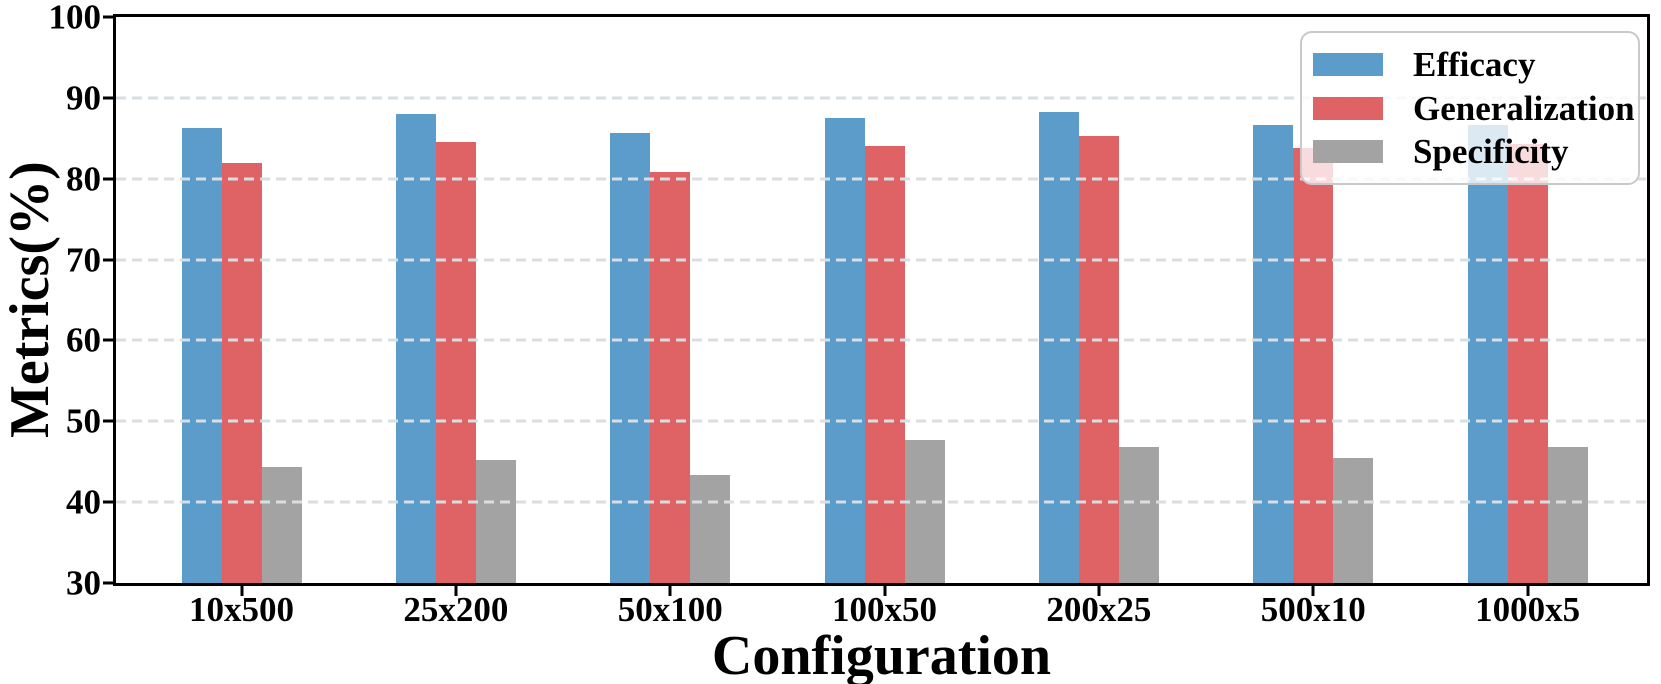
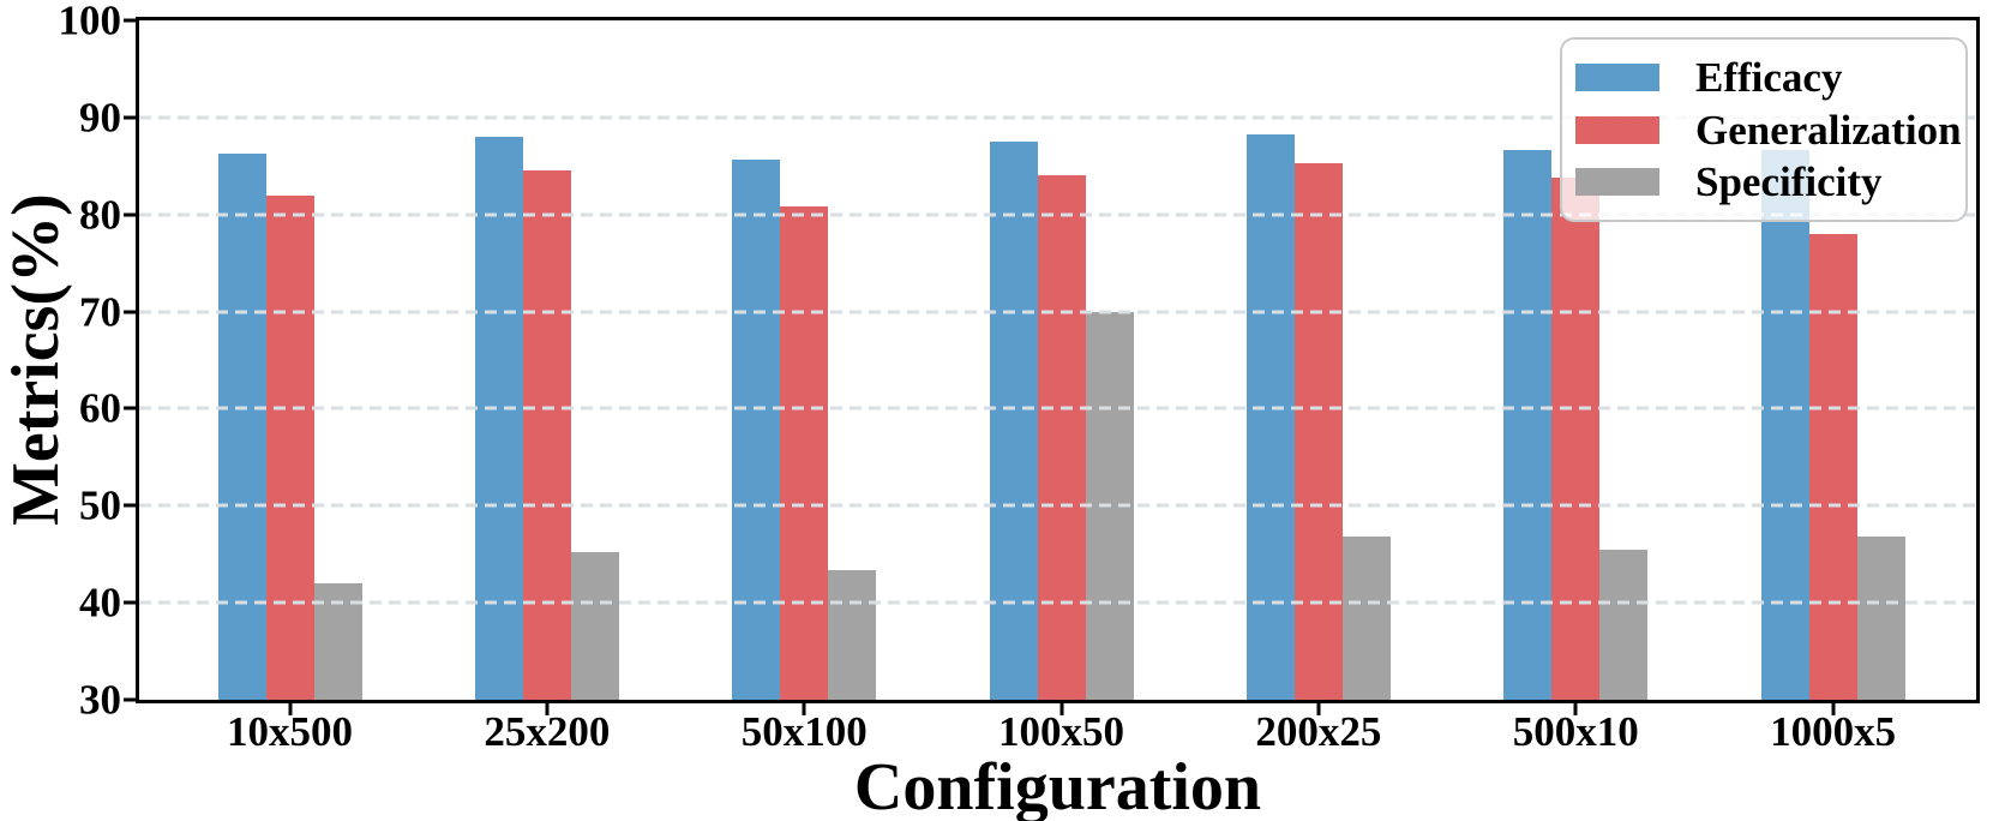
Specificity/10x500: 44 -> 42
Specificity/100x50: 48 -> 70
Generalization/1000x5: 84 -> 78
